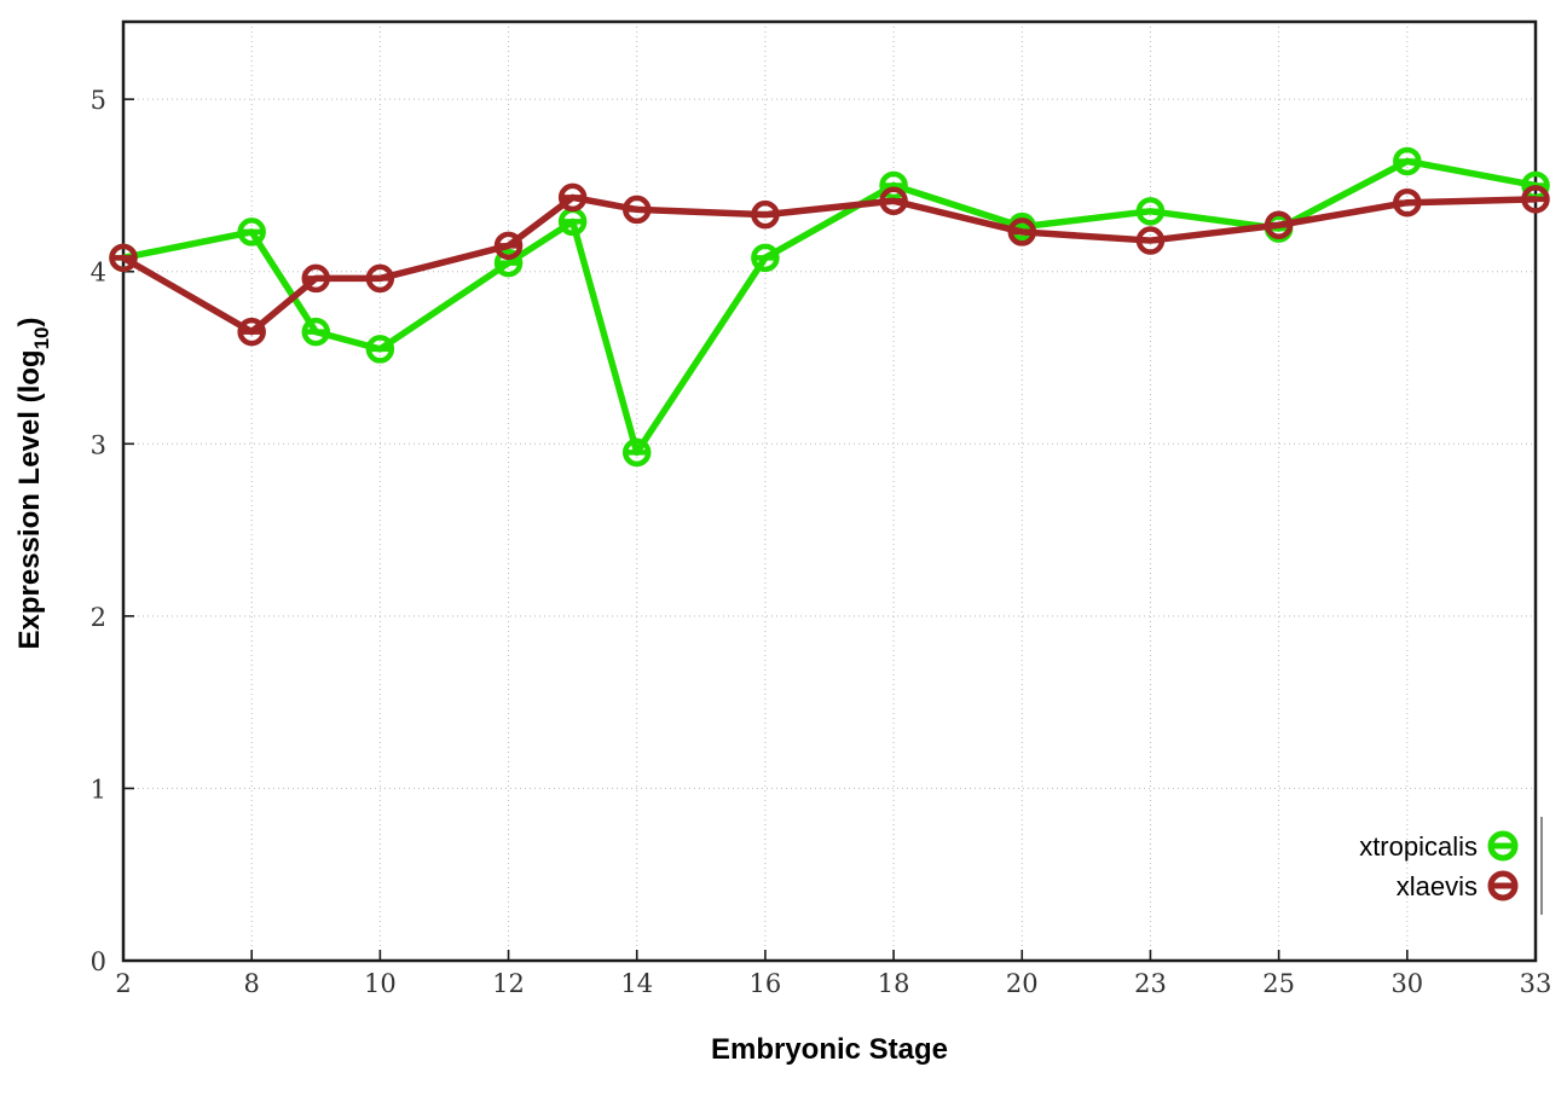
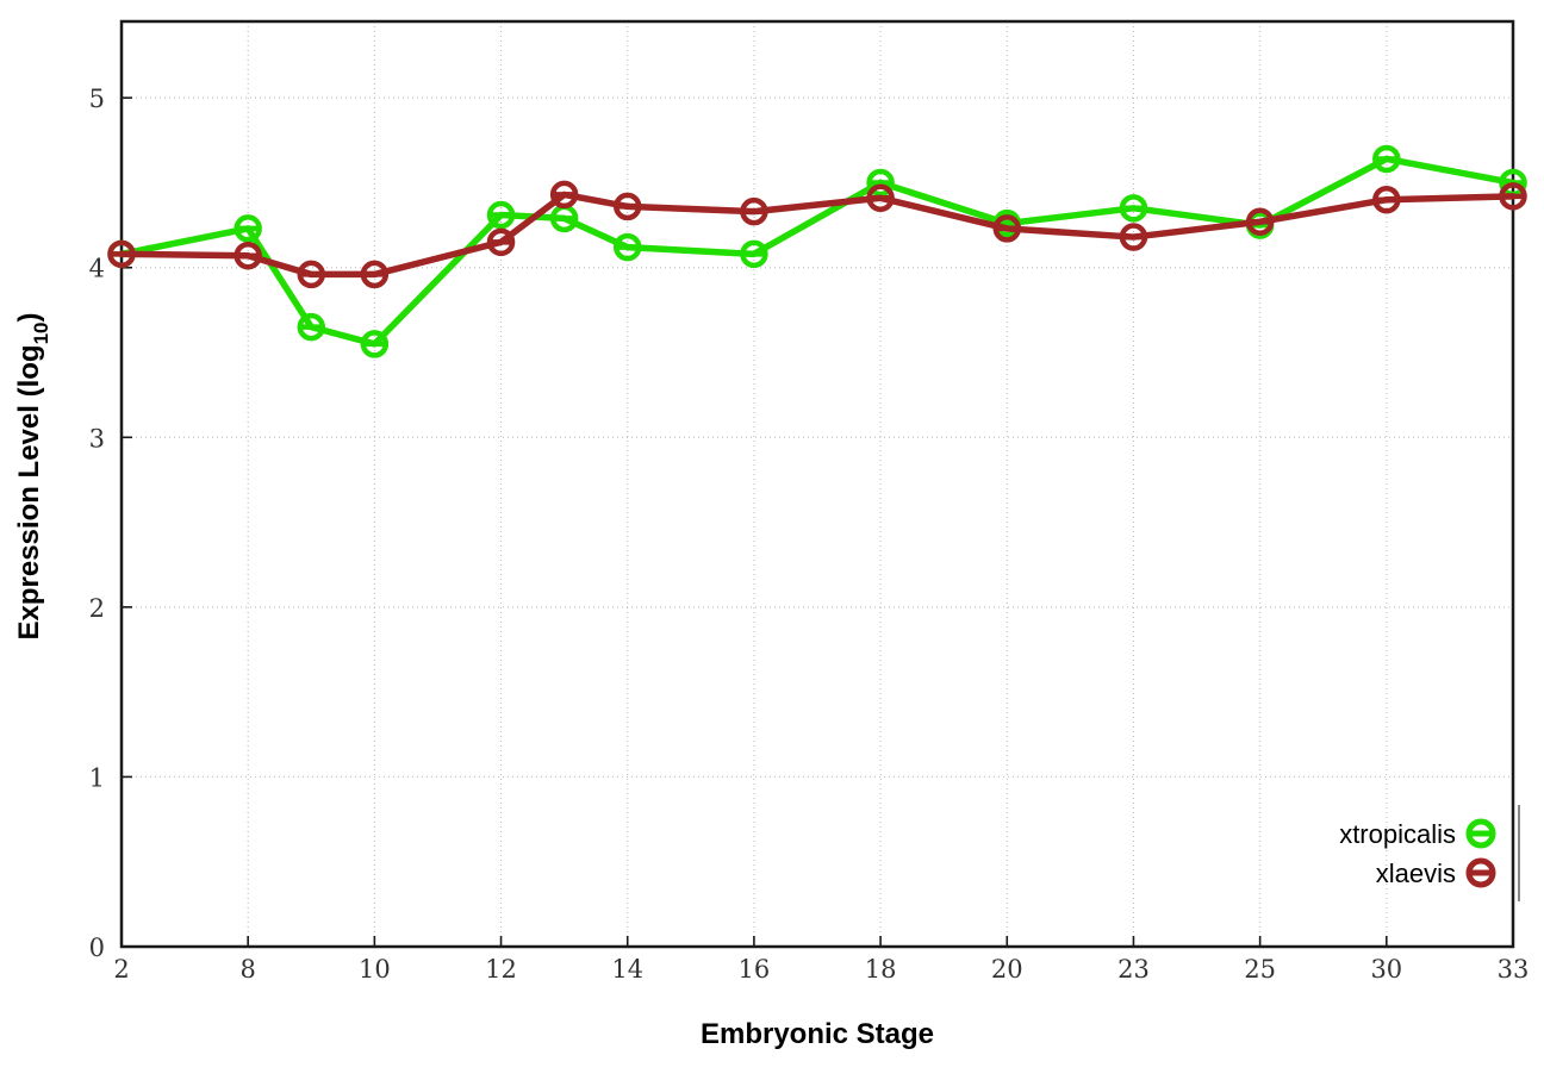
xlaevis/8: 3.65 -> 4.07
xtropicalis/12: 4.05 -> 4.31
xtropicalis/14: 2.95 -> 4.12
